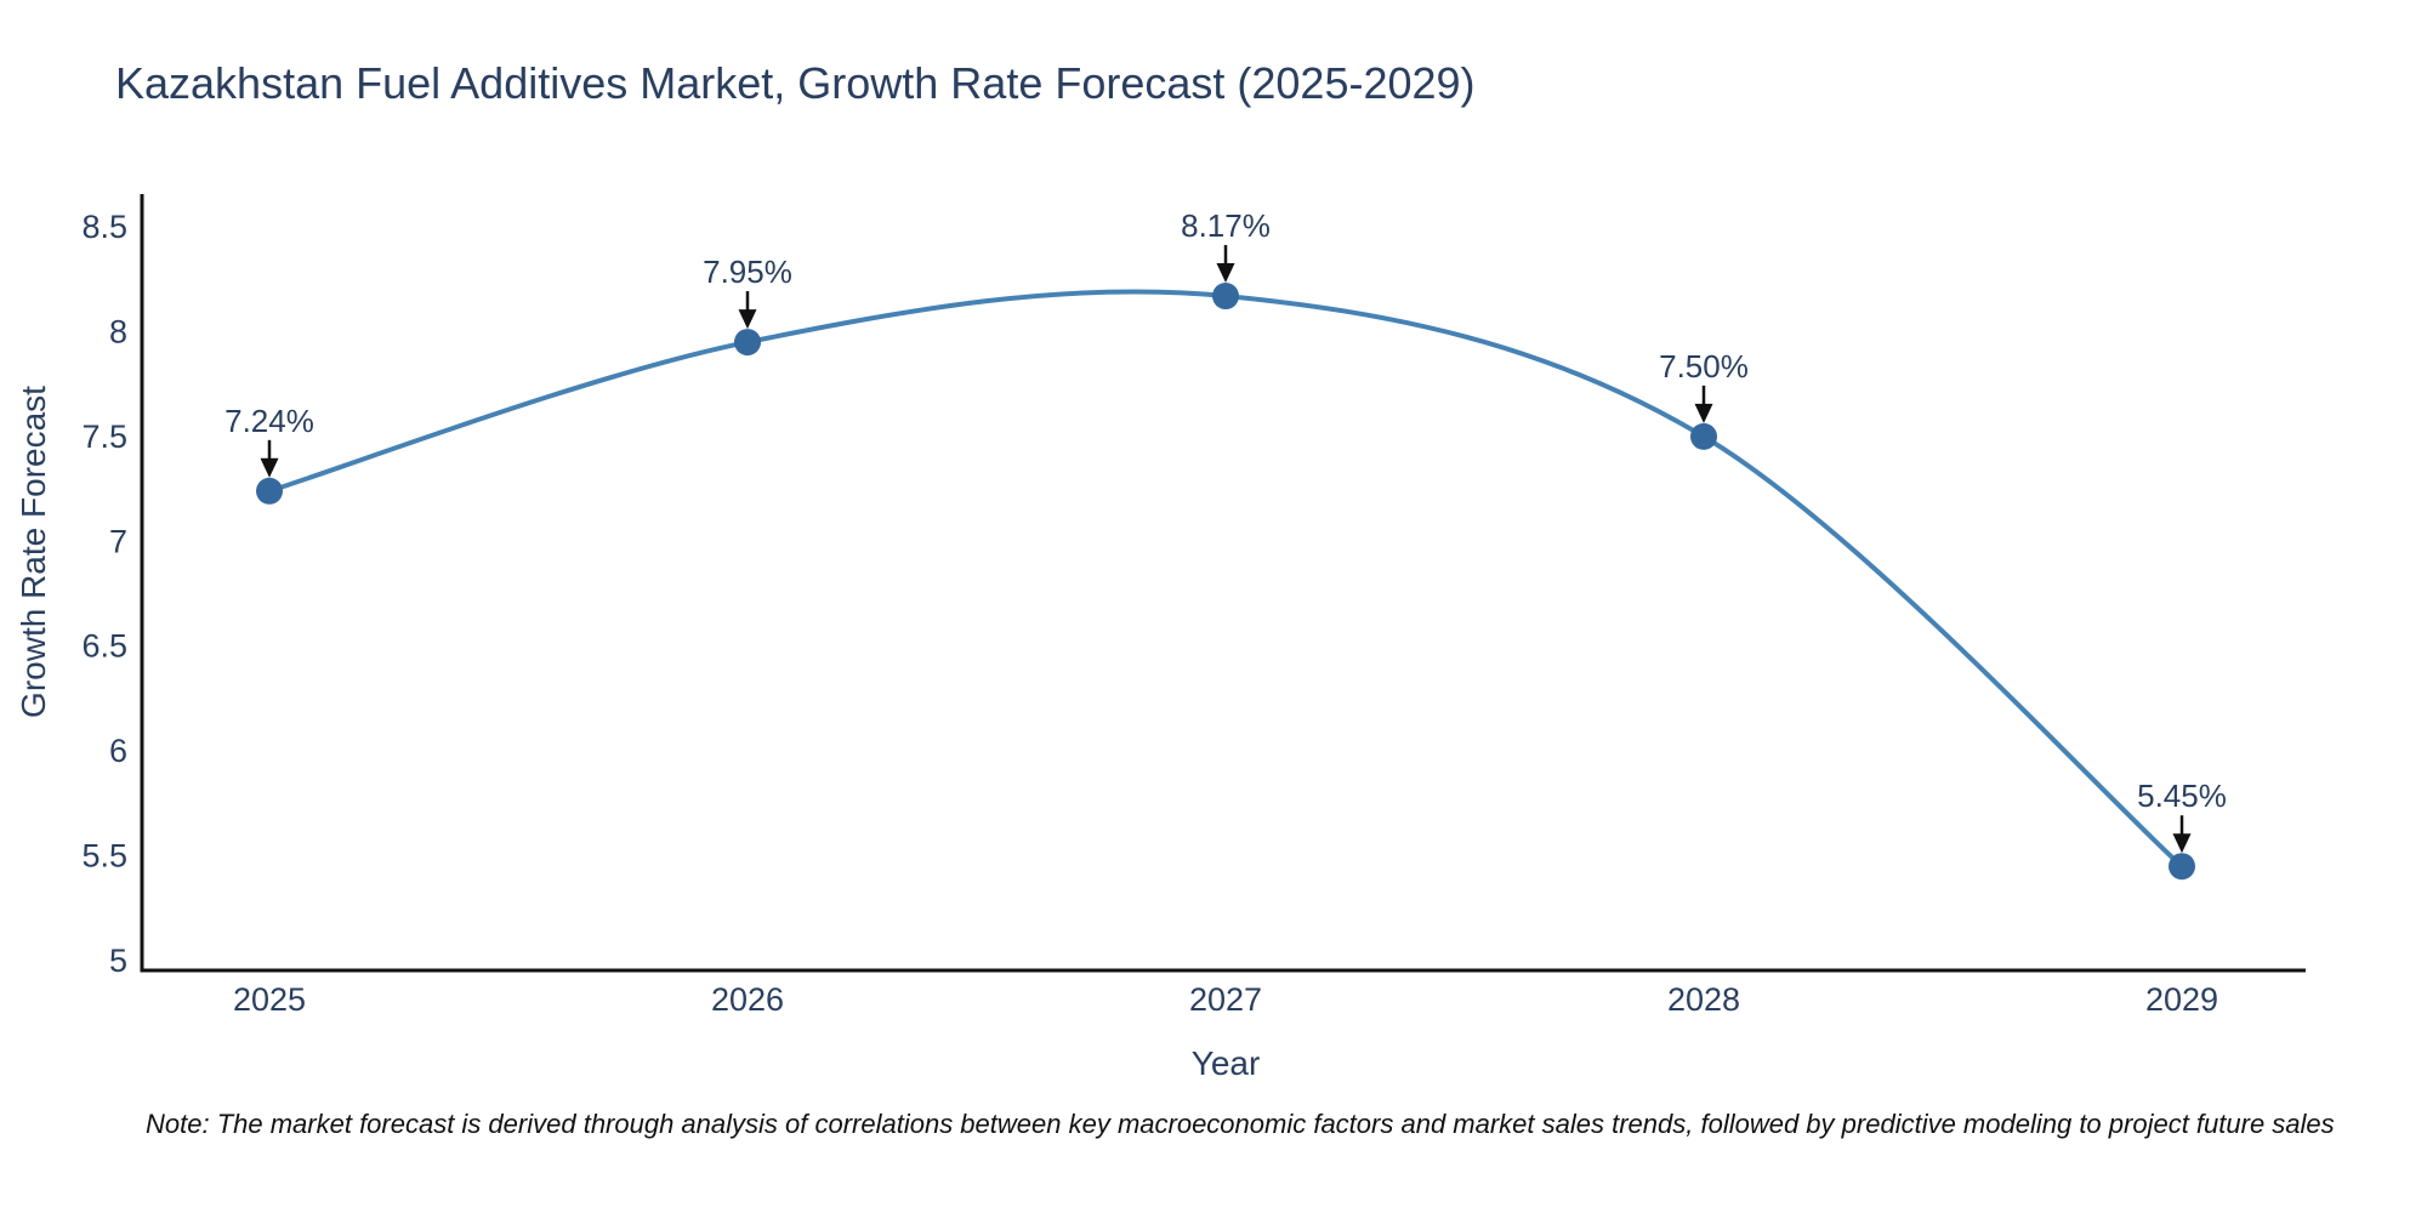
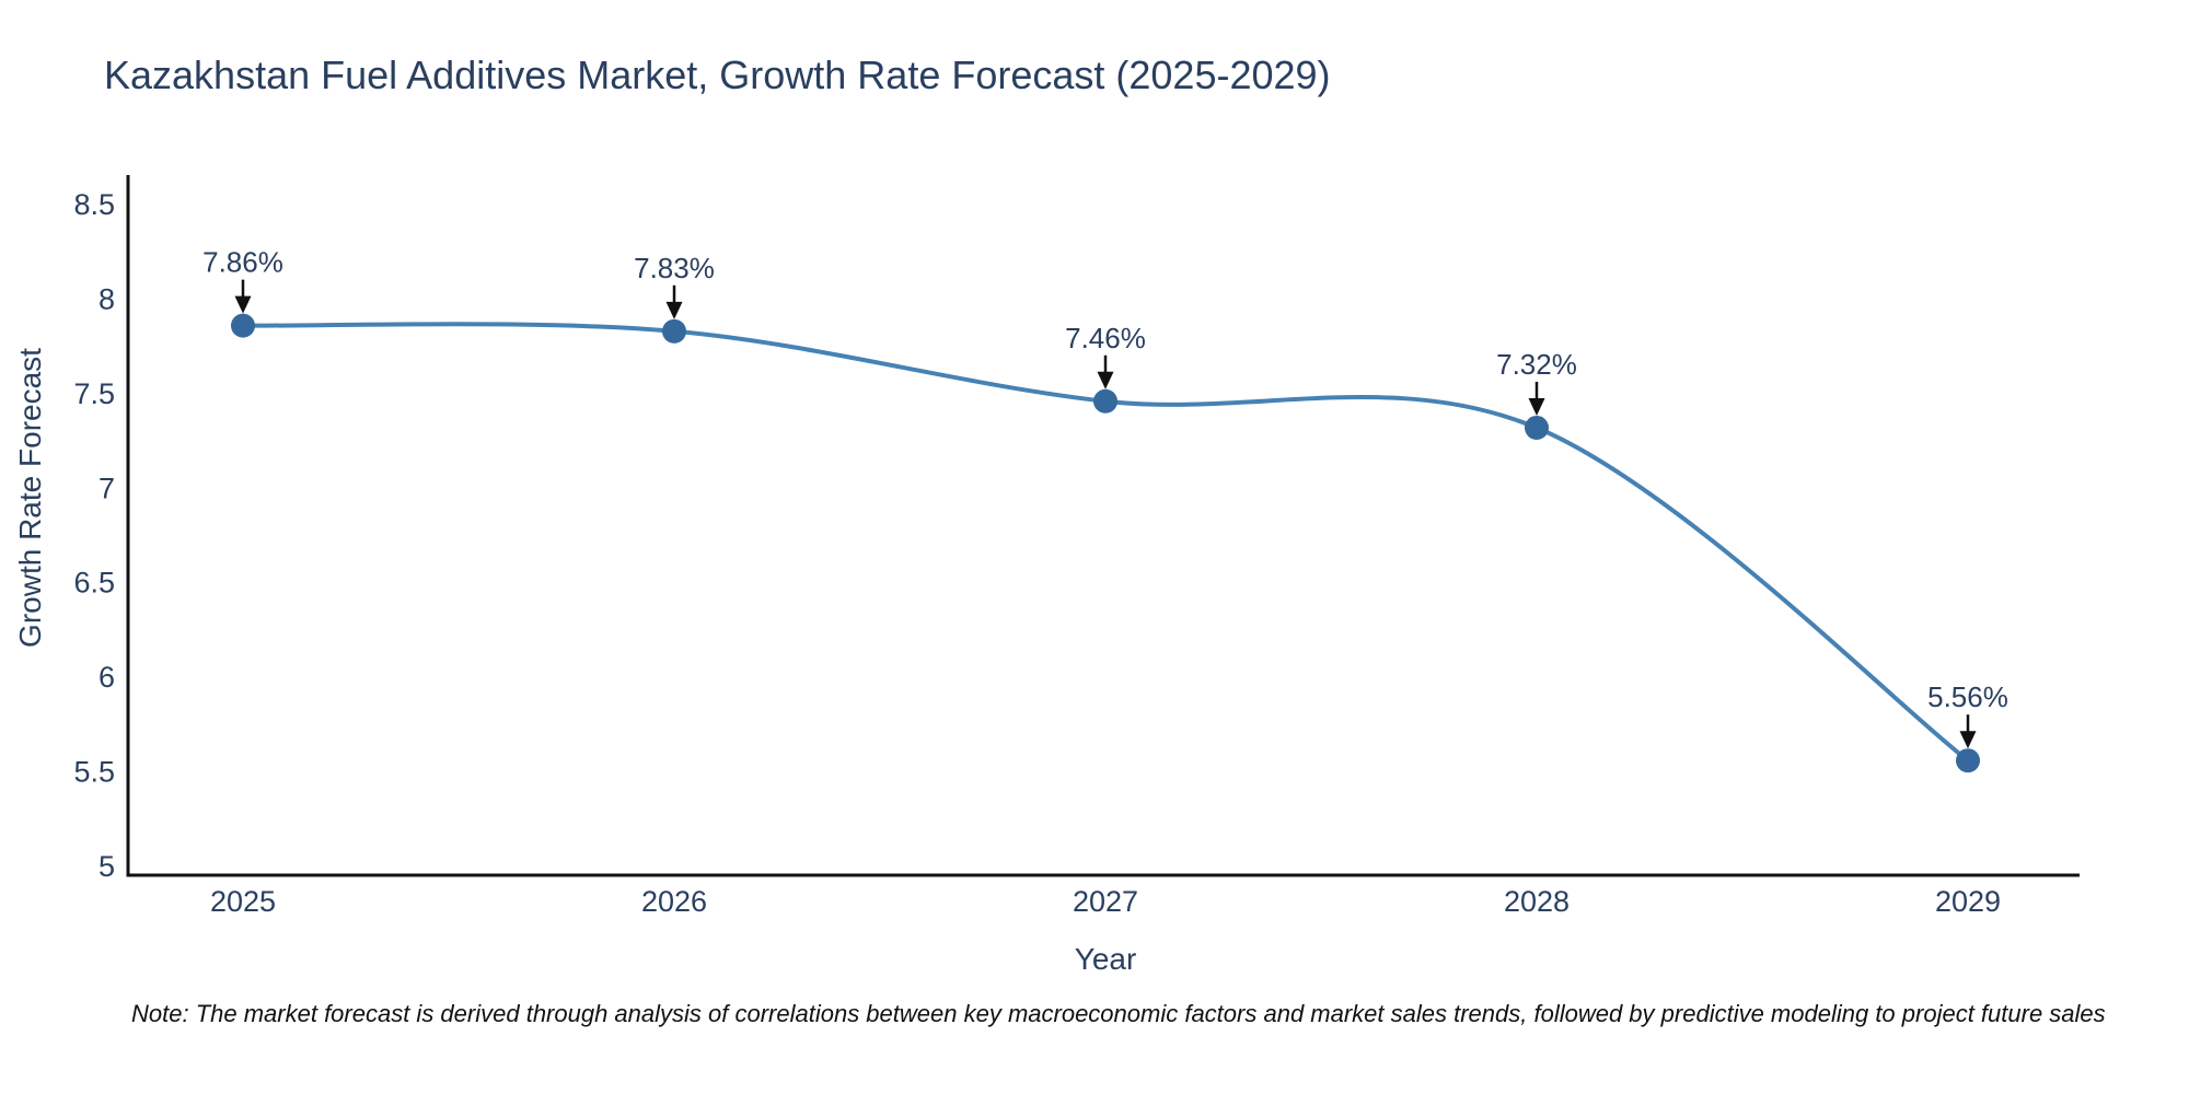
2025: 7.24% -> 7.86%
2026: 7.95% -> 7.83%
2027: 8.17% -> 7.46%
2028: 7.50% -> 7.32%
2029: 5.45% -> 5.56%
